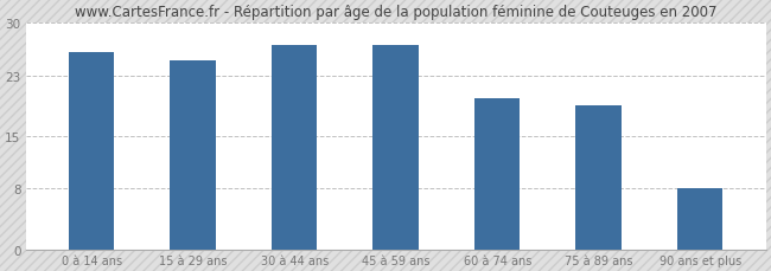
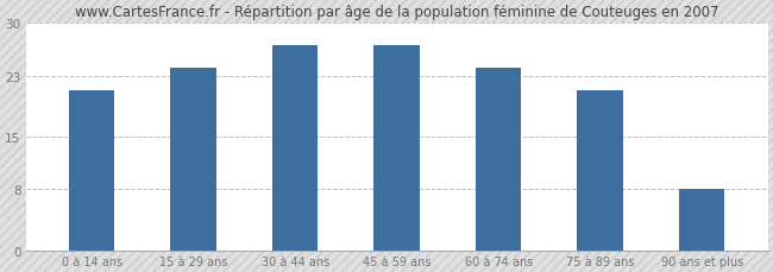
0 à 14 ans: 26 -> 21
15 à 29 ans: 25 -> 24
60 à 74 ans: 20 -> 24
75 à 89 ans: 19 -> 21
